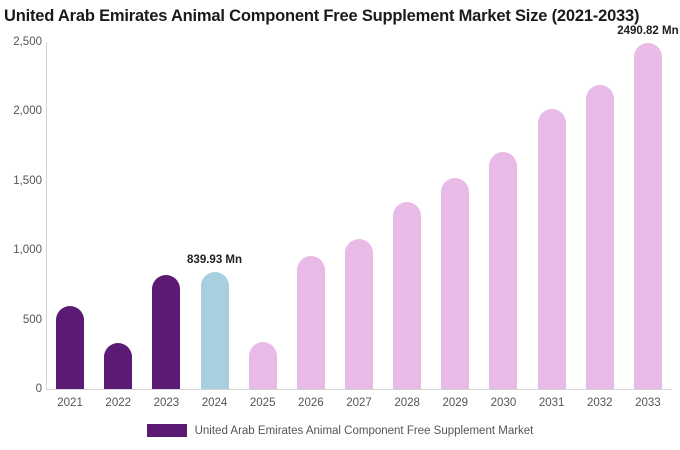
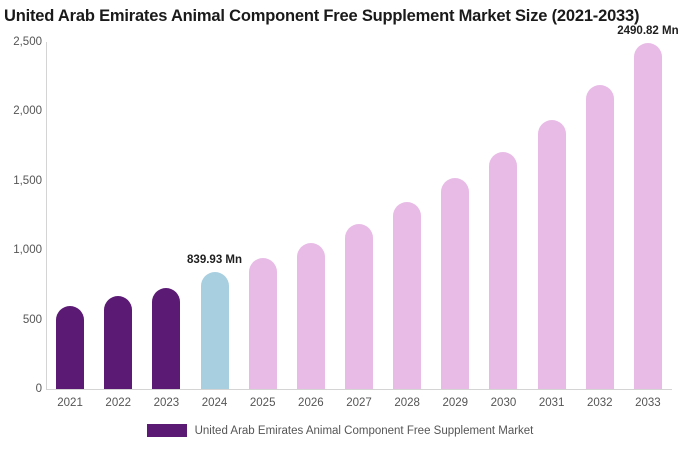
2022: 330 -> 670
2023: 820 -> 730
2025: 340 -> 940
2026: 960 -> 1060
2027: 1080 -> 1190
2031: 2020 -> 1940
